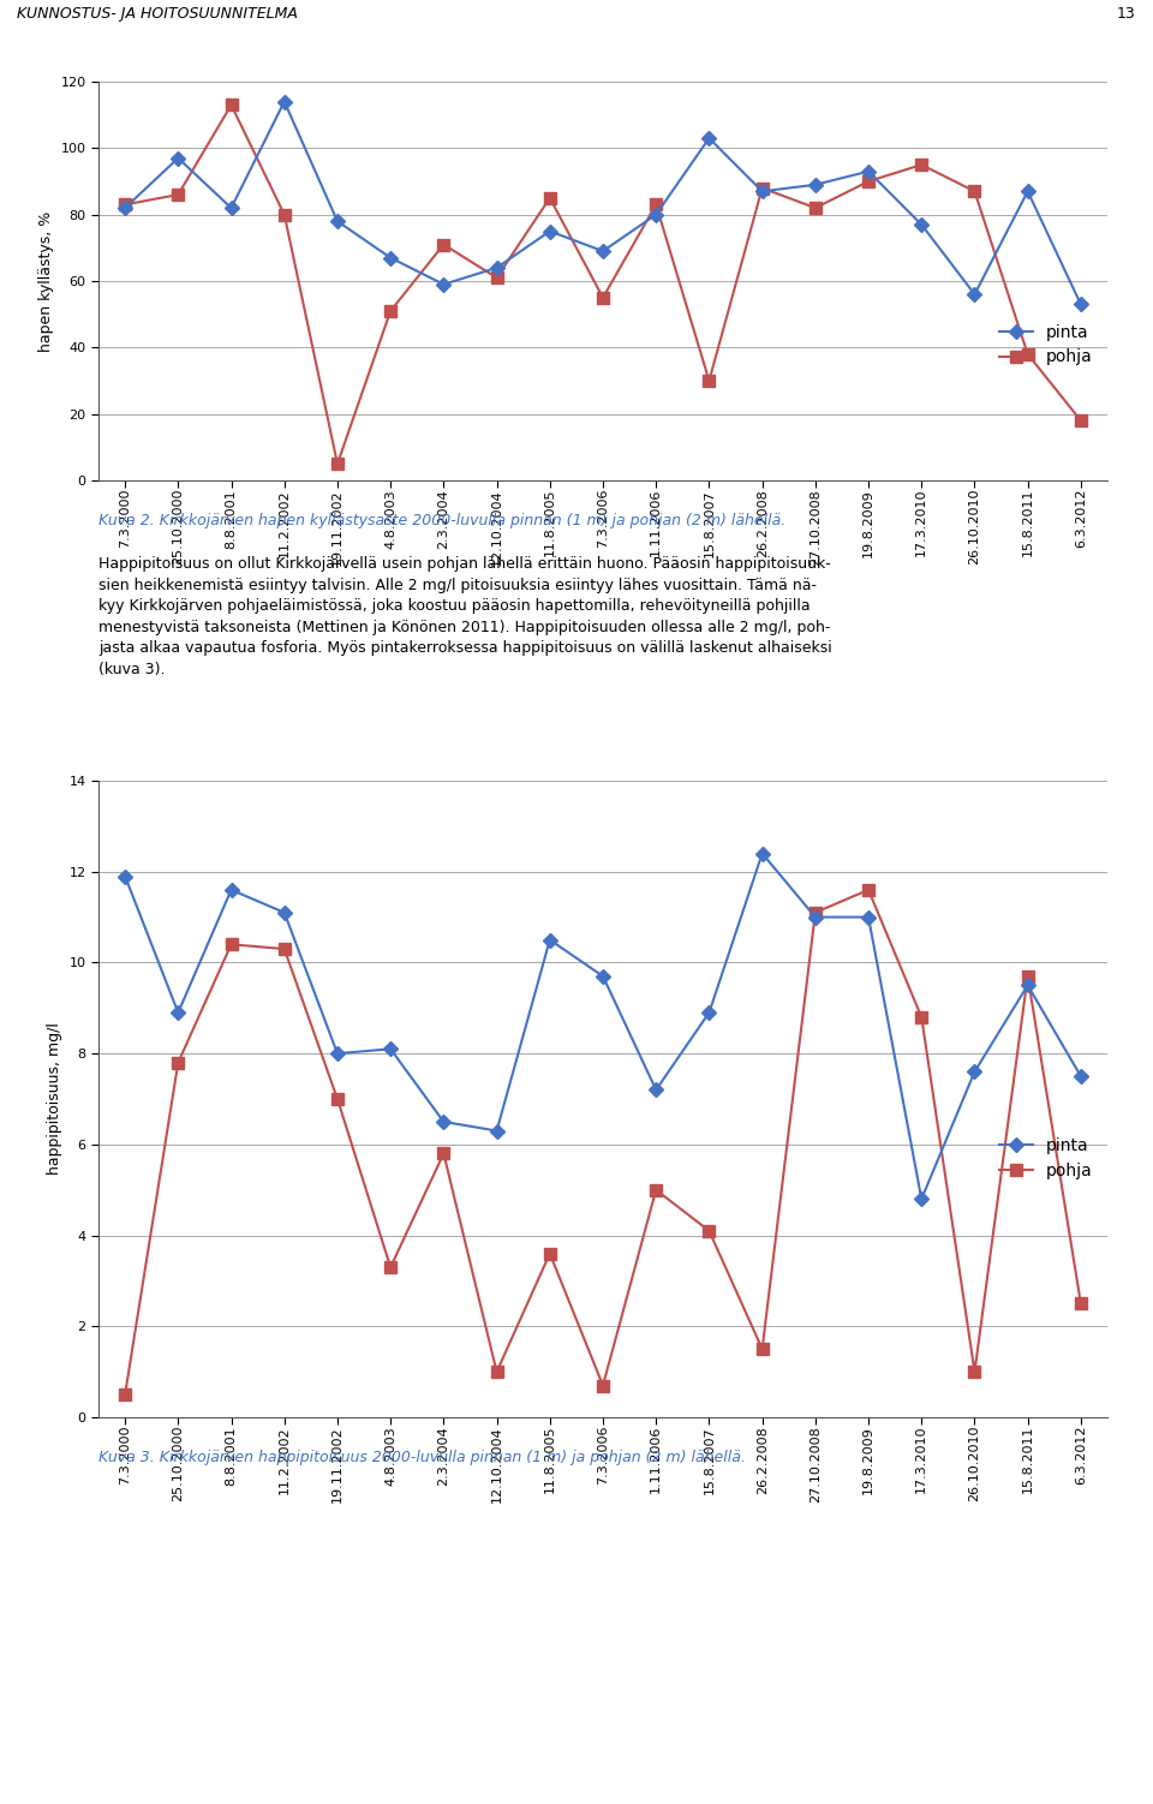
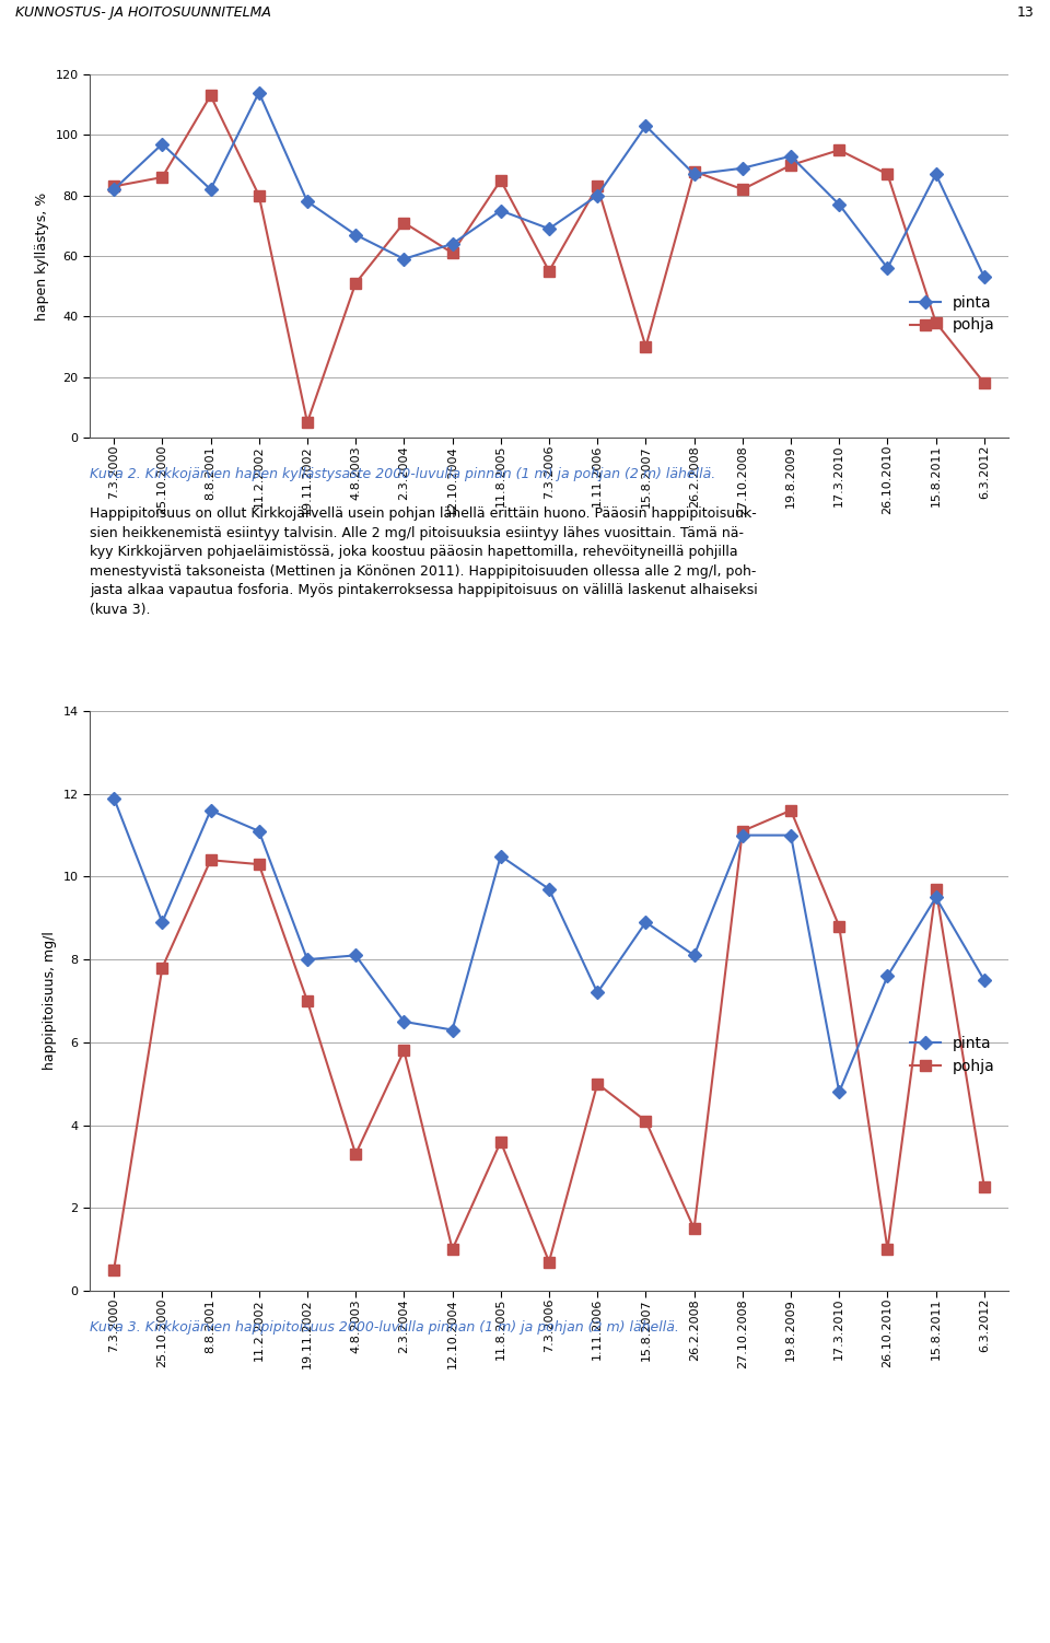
pinta/26.2.2008: 12.4 -> 8.1
